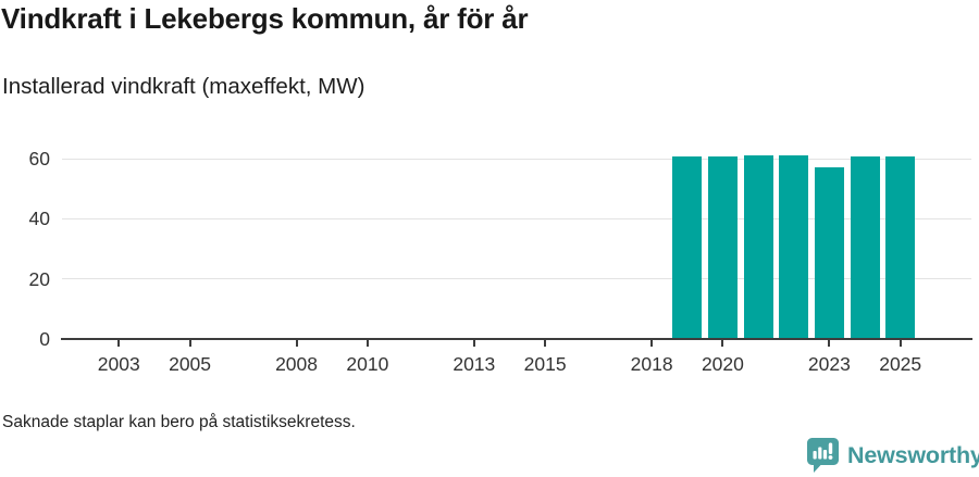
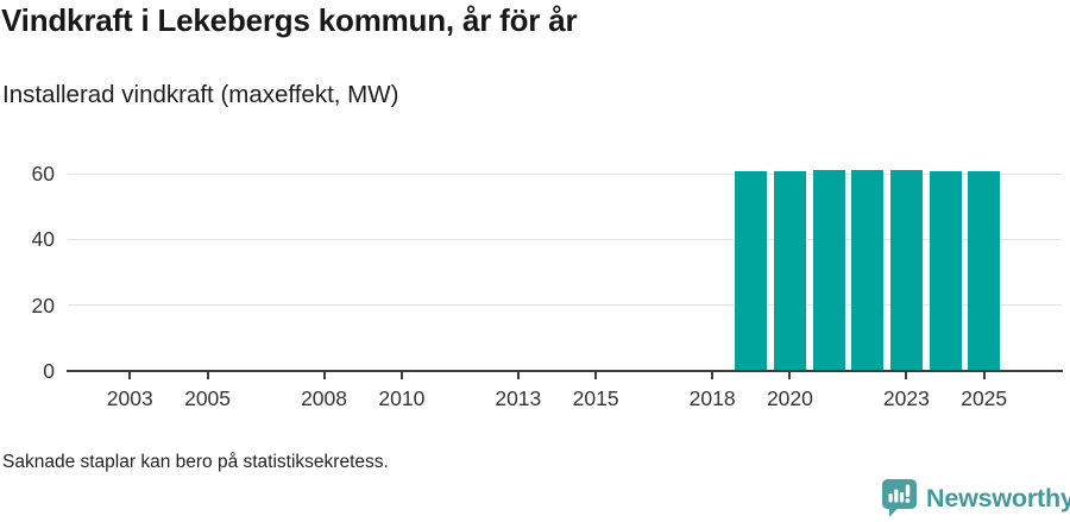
2023: 57 -> 61
